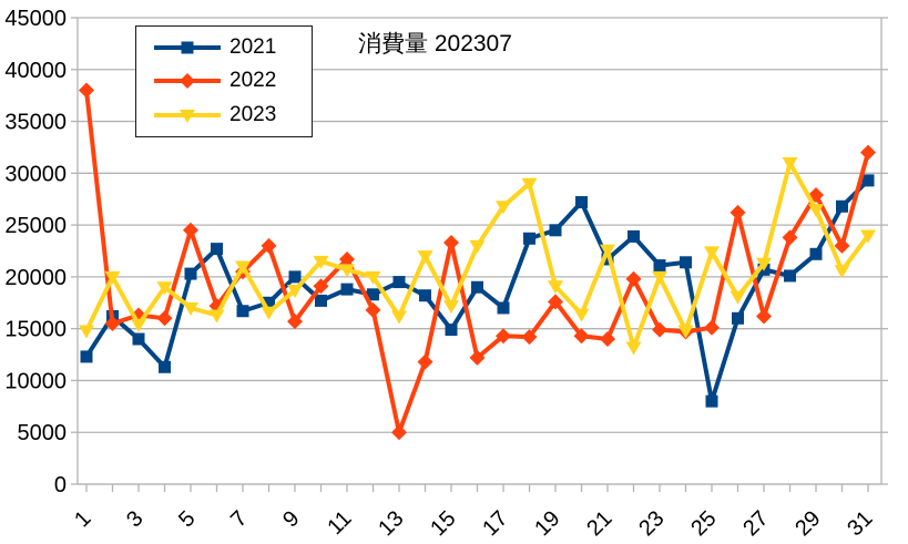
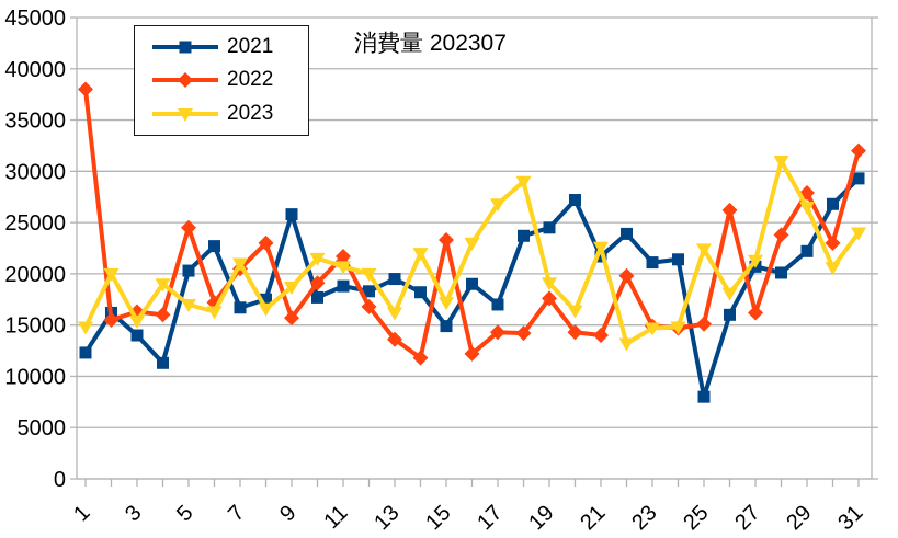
2021/9: 20000 -> 26000
2022/13: 5000 -> 14000
2023/23: 20000 -> 15000
